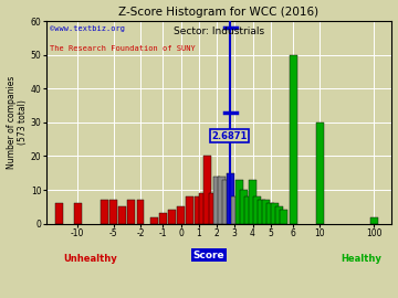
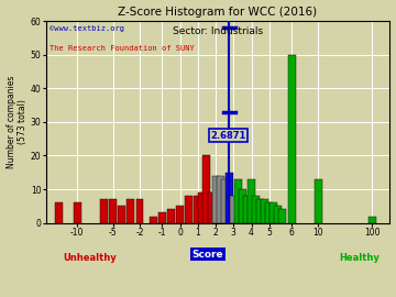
10: 30 -> 13
